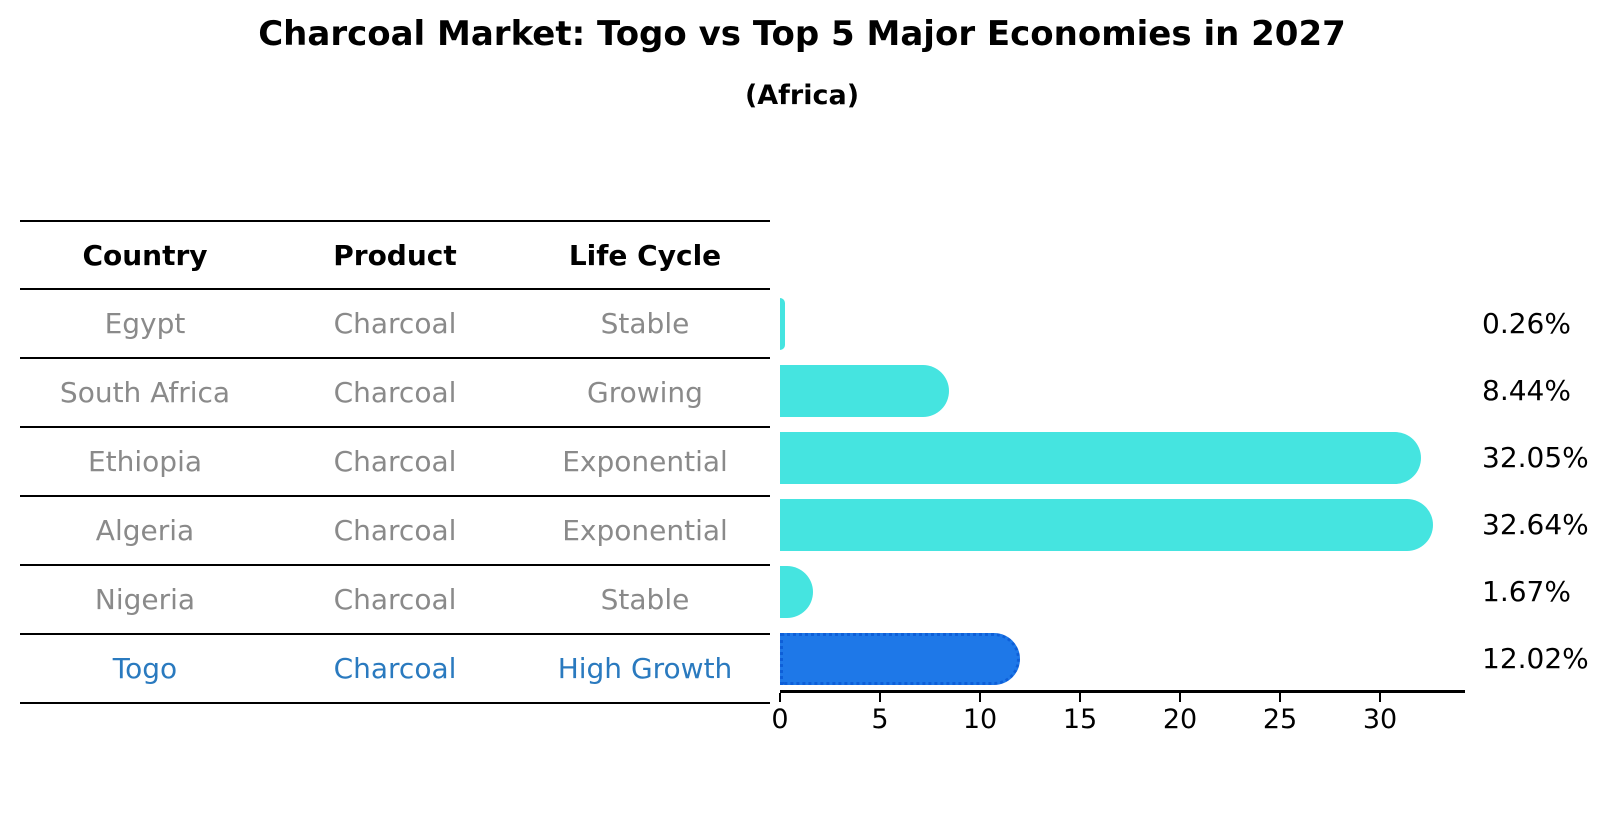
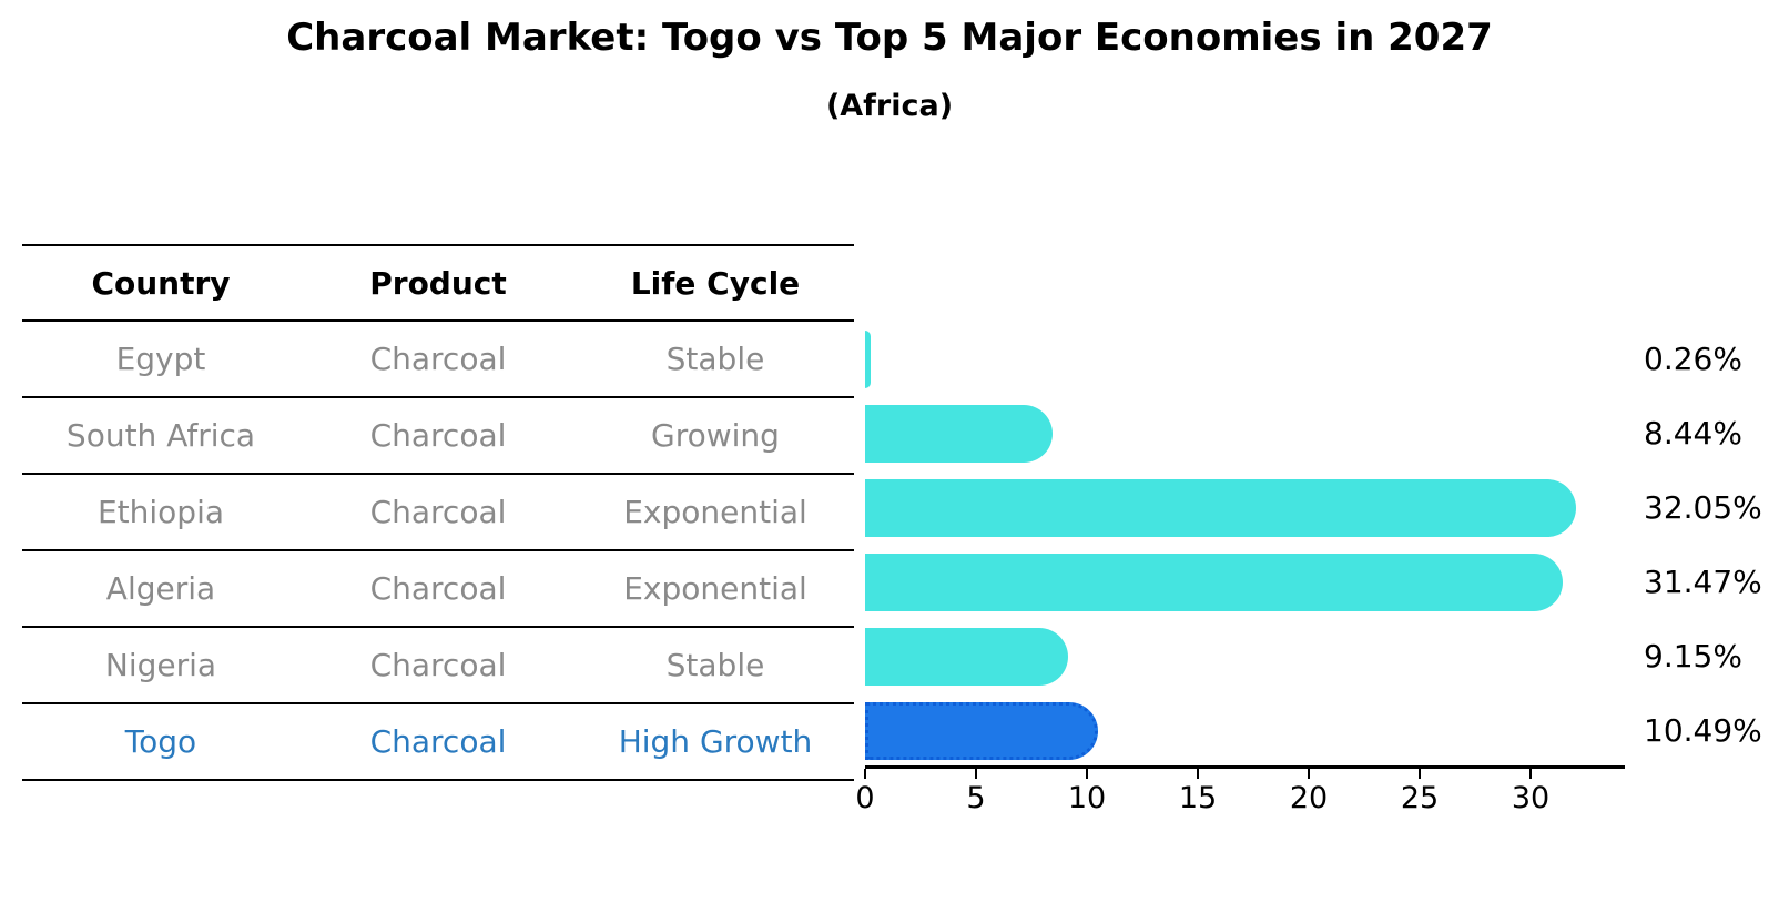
Algeria: 32.64% -> 31.47%
Nigeria: 1.67% -> 9.15%
Togo: 12.02% -> 10.49%
